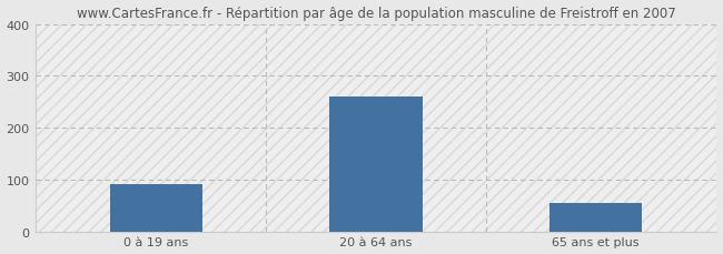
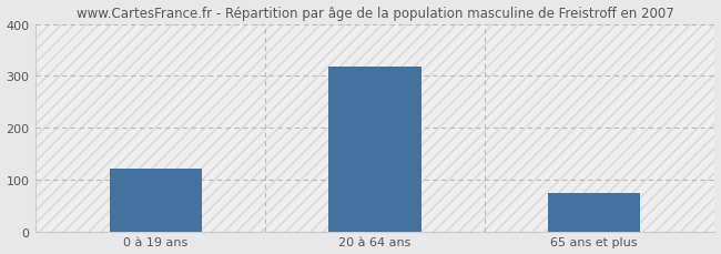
0 à 19 ans: 90 -> 122
20 à 64 ans: 260 -> 317
65 ans et plus: 55 -> 75
